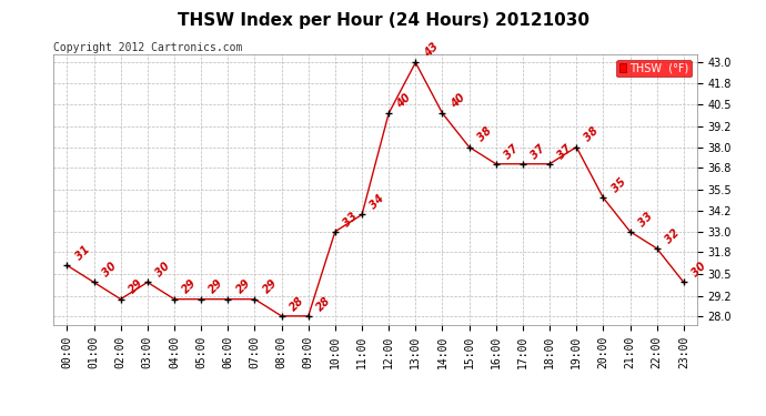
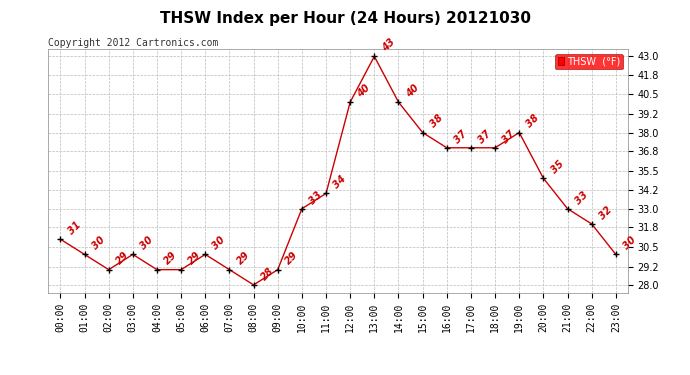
06:00: 29 -> 30
09:00: 28 -> 29
